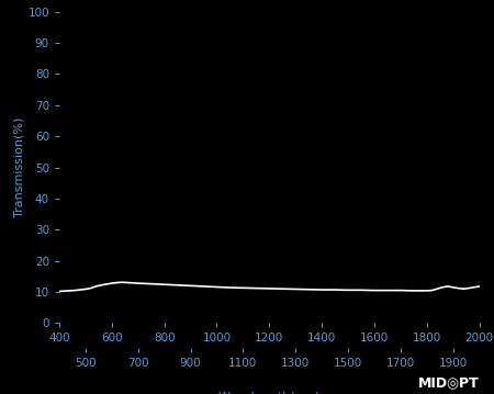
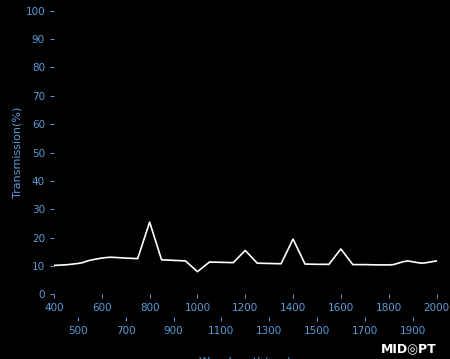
800: 12.4 -> 25.5
1000: 11.6 -> 8.0
1200: 11.1 -> 15.5
1400: 10.7 -> 19.5
1600: 10.5 -> 16.0
